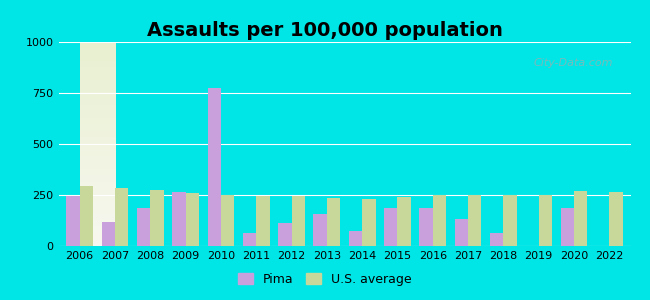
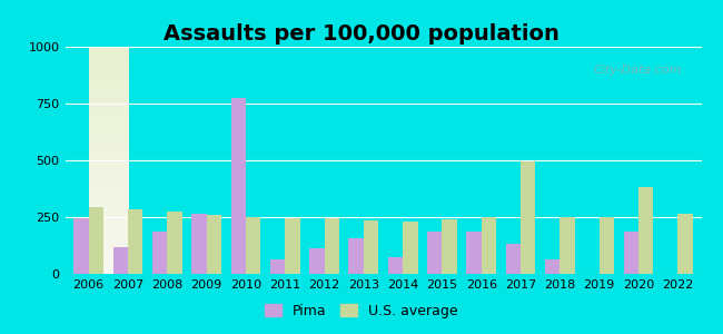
U.S. average/2017: 248 -> 495
U.S. average/2020: 270 -> 380
